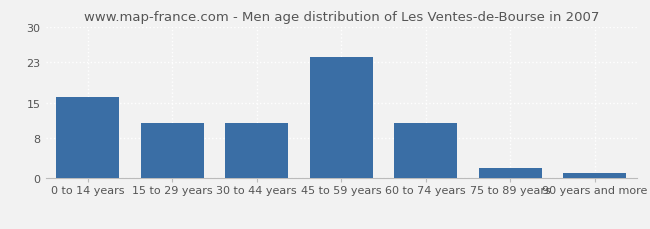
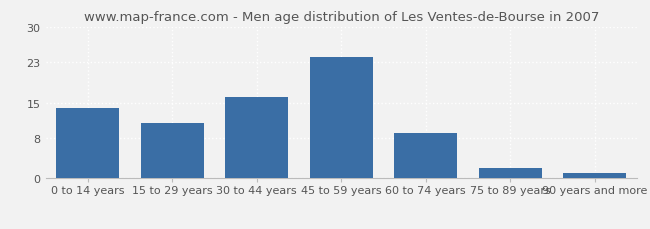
0 to 14 years: 16 -> 14
30 to 44 years: 11 -> 16
60 to 74 years: 11 -> 9
